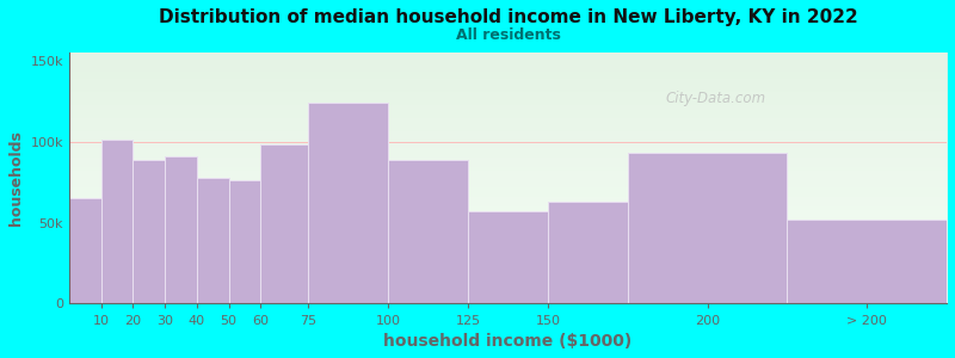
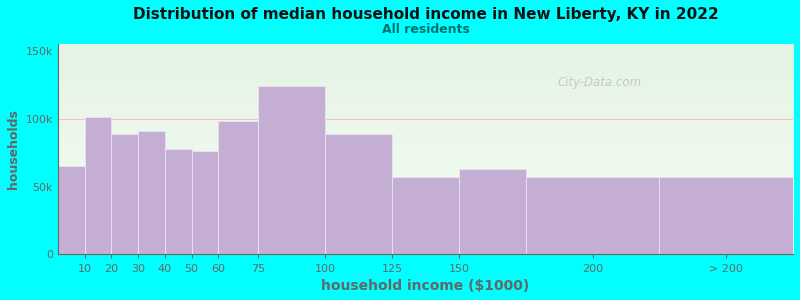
200: 93k -> 57k
> 200: 52k -> 57k
